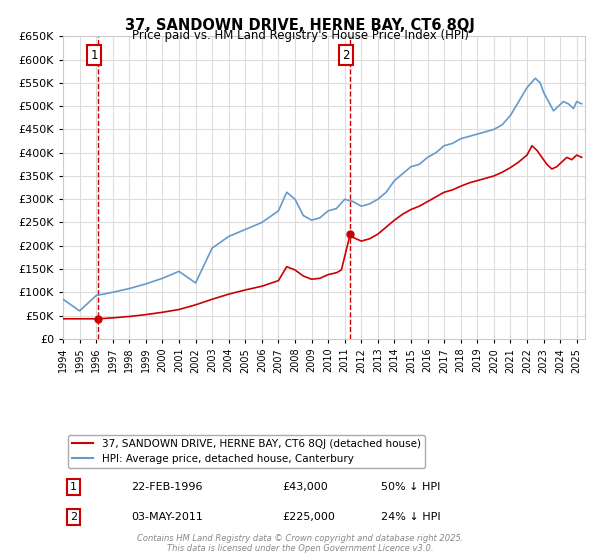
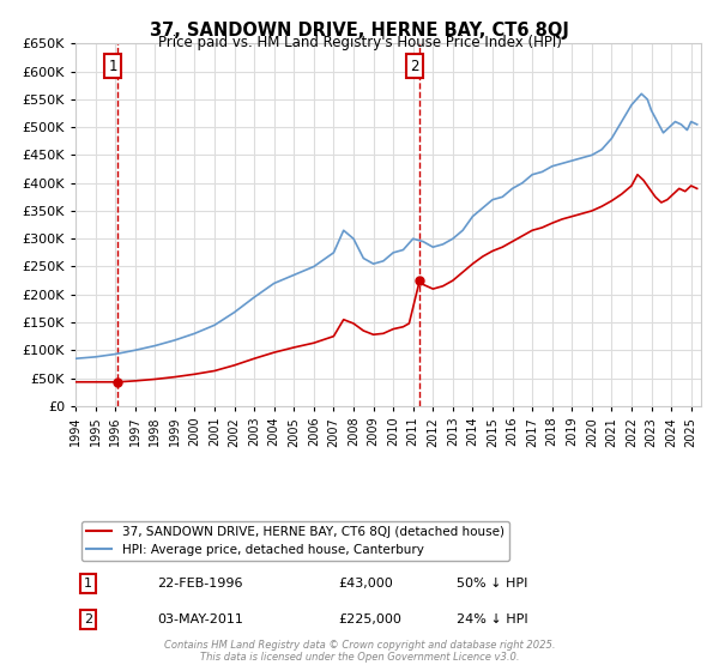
HPI: Average price, detached house, Canterbury/1995: £60K -> £88K
HPI: Average price, detached house, Canterbury/2002: £120K -> £168K
